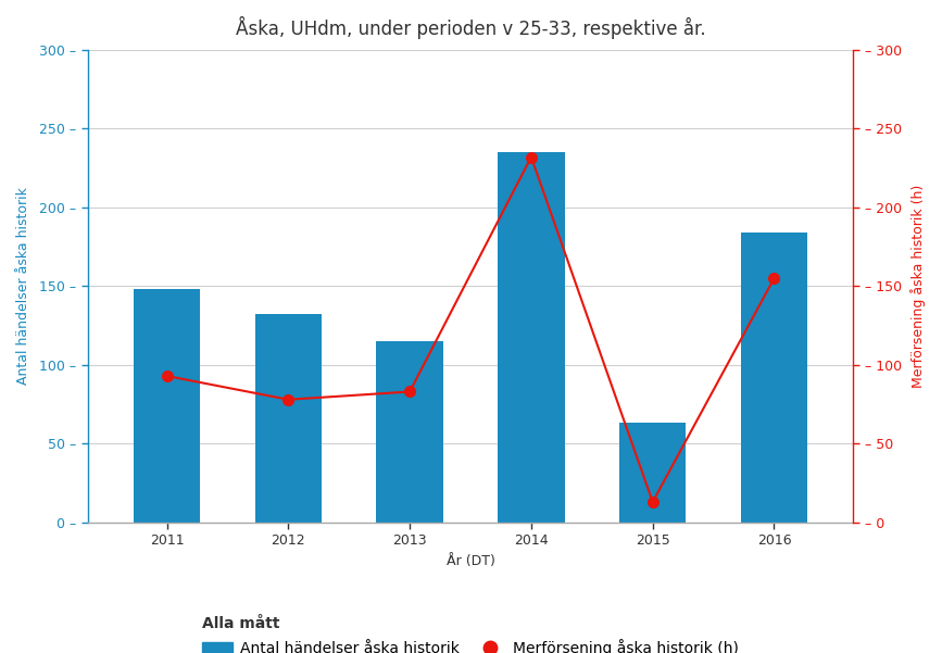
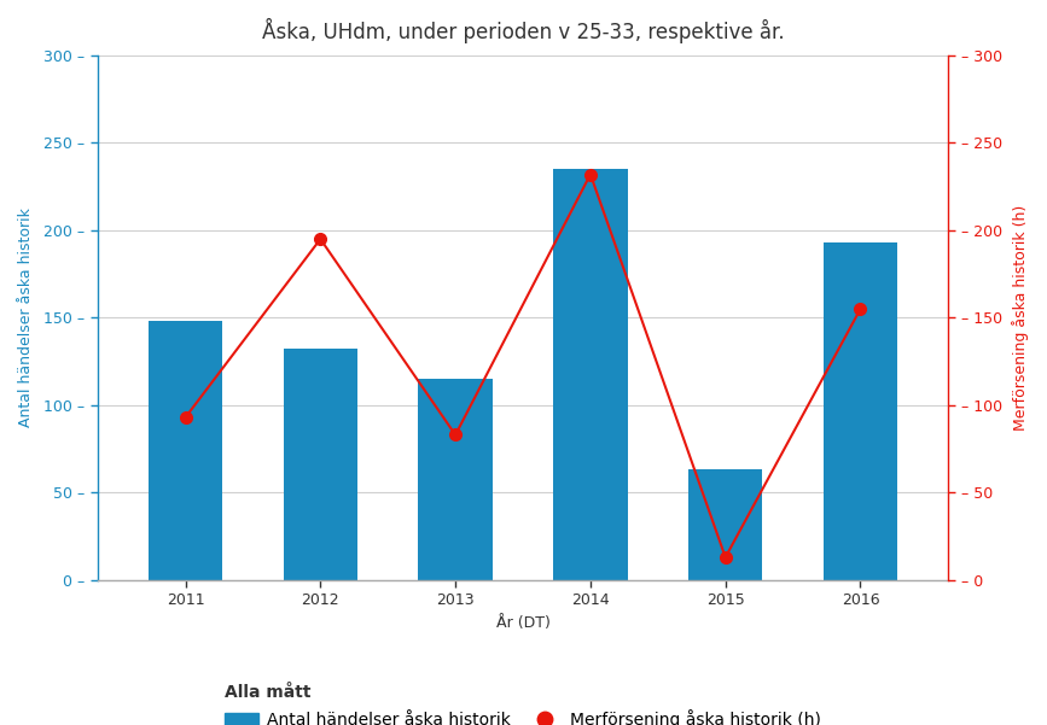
Merförsening åska historik (h)/2012: – 78 -> – 195
Antal händelser åska historik/2016: 184 – -> 193 –
